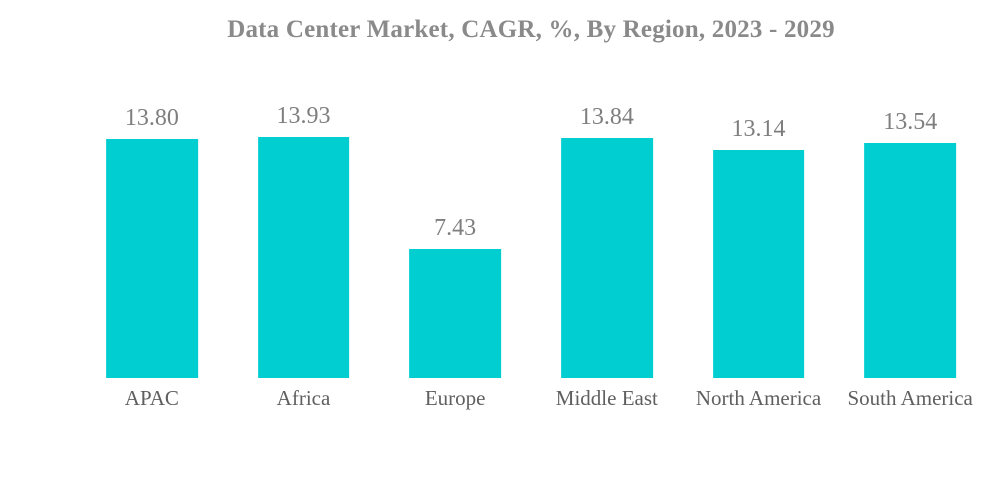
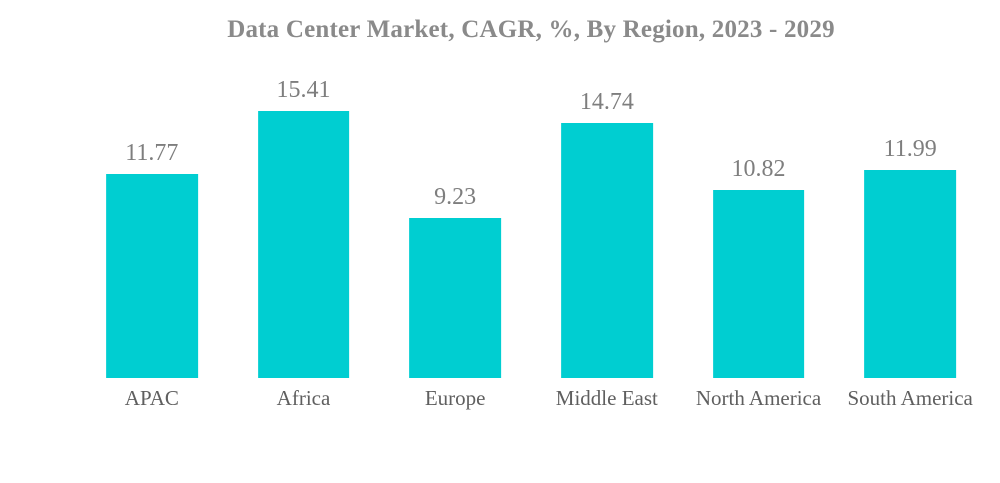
APAC: 13.80 -> 11.77
Africa: 13.93 -> 15.41
Europe: 7.43 -> 9.23
Middle East: 13.84 -> 14.74
North America: 13.14 -> 10.82
South America: 13.54 -> 11.99
